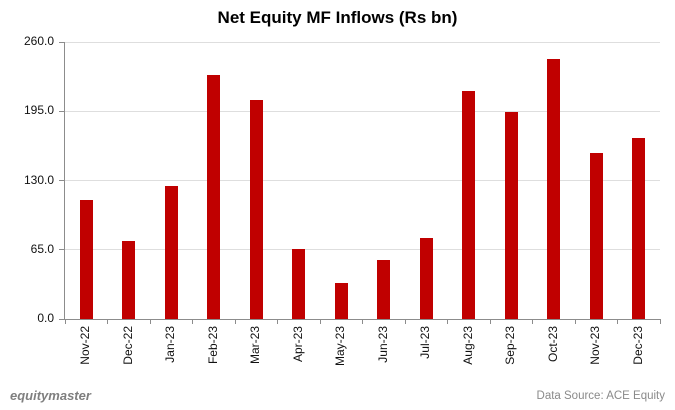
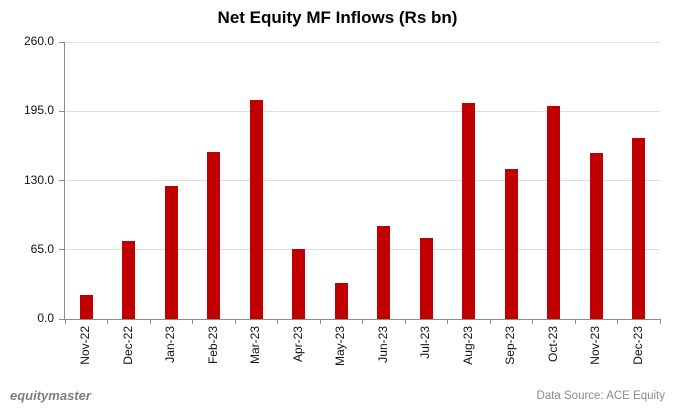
Nov-22: 112 -> 23
Feb-23: 229 -> 157
Jun-23: 55 -> 87
Aug-23: 214 -> 203
Sep-23: 194 -> 141
Oct-23: 244 -> 200
